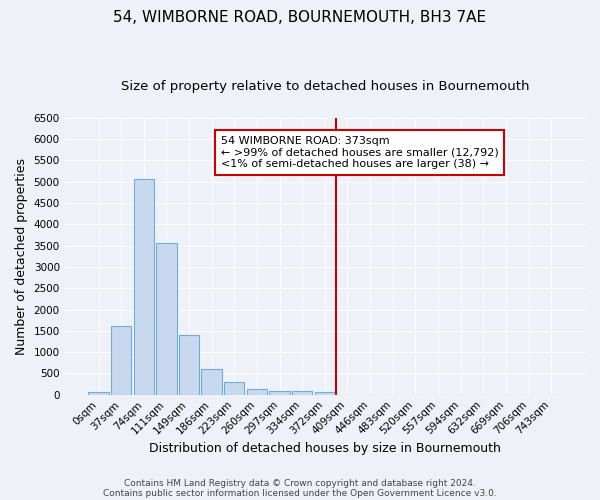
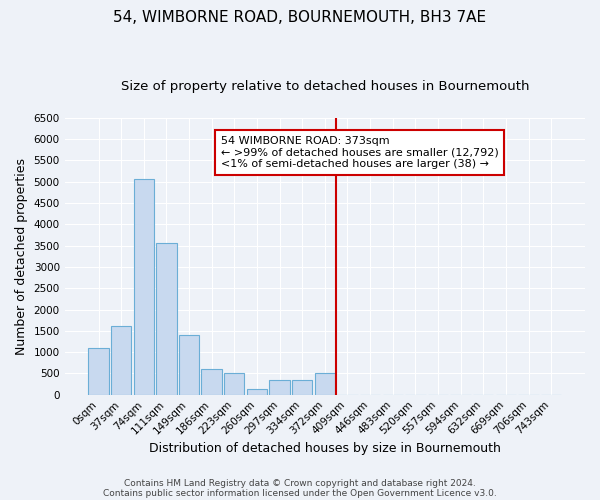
0sqm: 60 -> 1100
223sqm: 290 -> 500
297sqm: 80 -> 350
334sqm: 80 -> 350
372sqm: 60 -> 500
